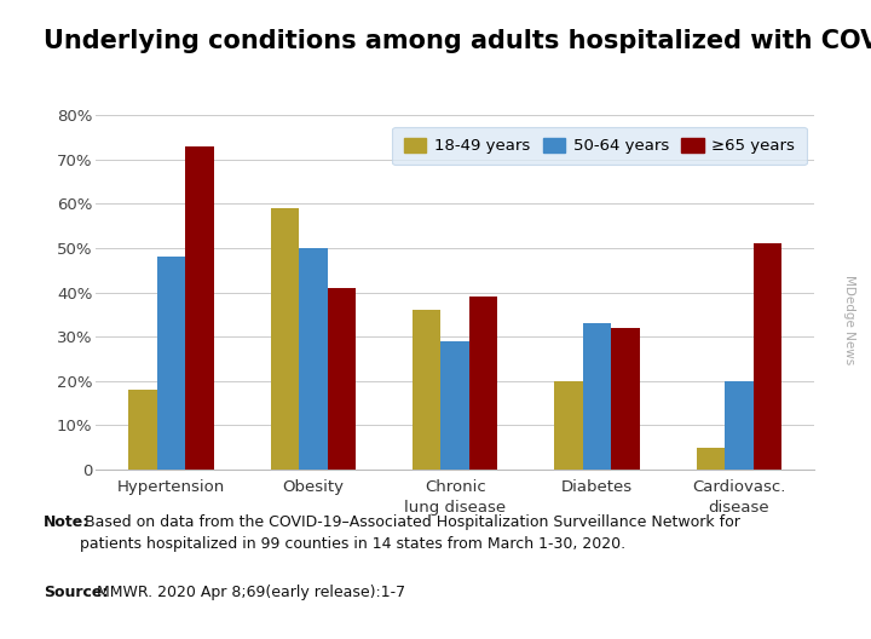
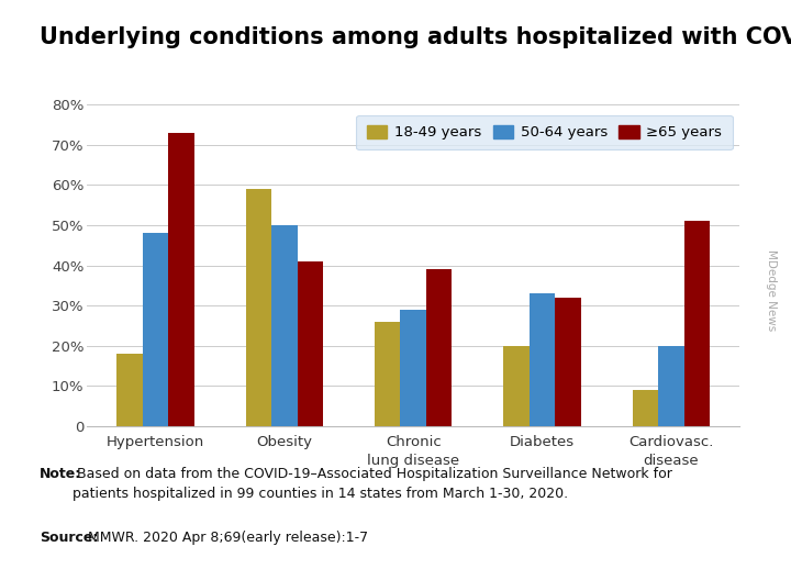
18-49 years/Chronic lung disease: 36% -> 26%
18-49 years/Cardiovasc. disease: 5% -> 9%
